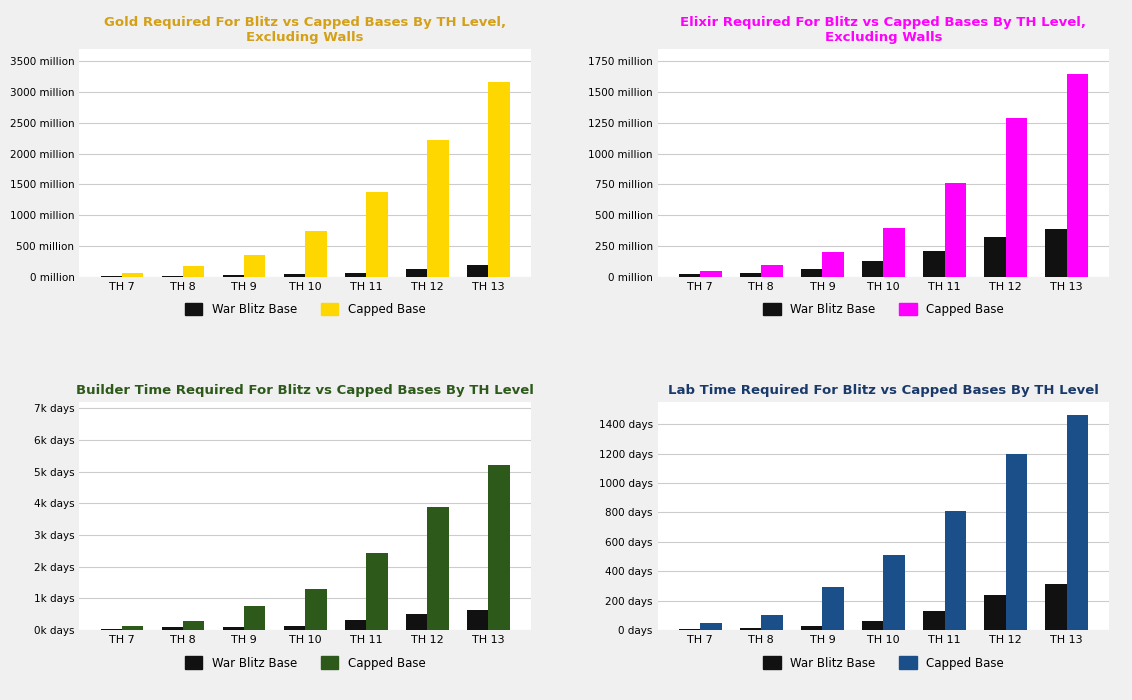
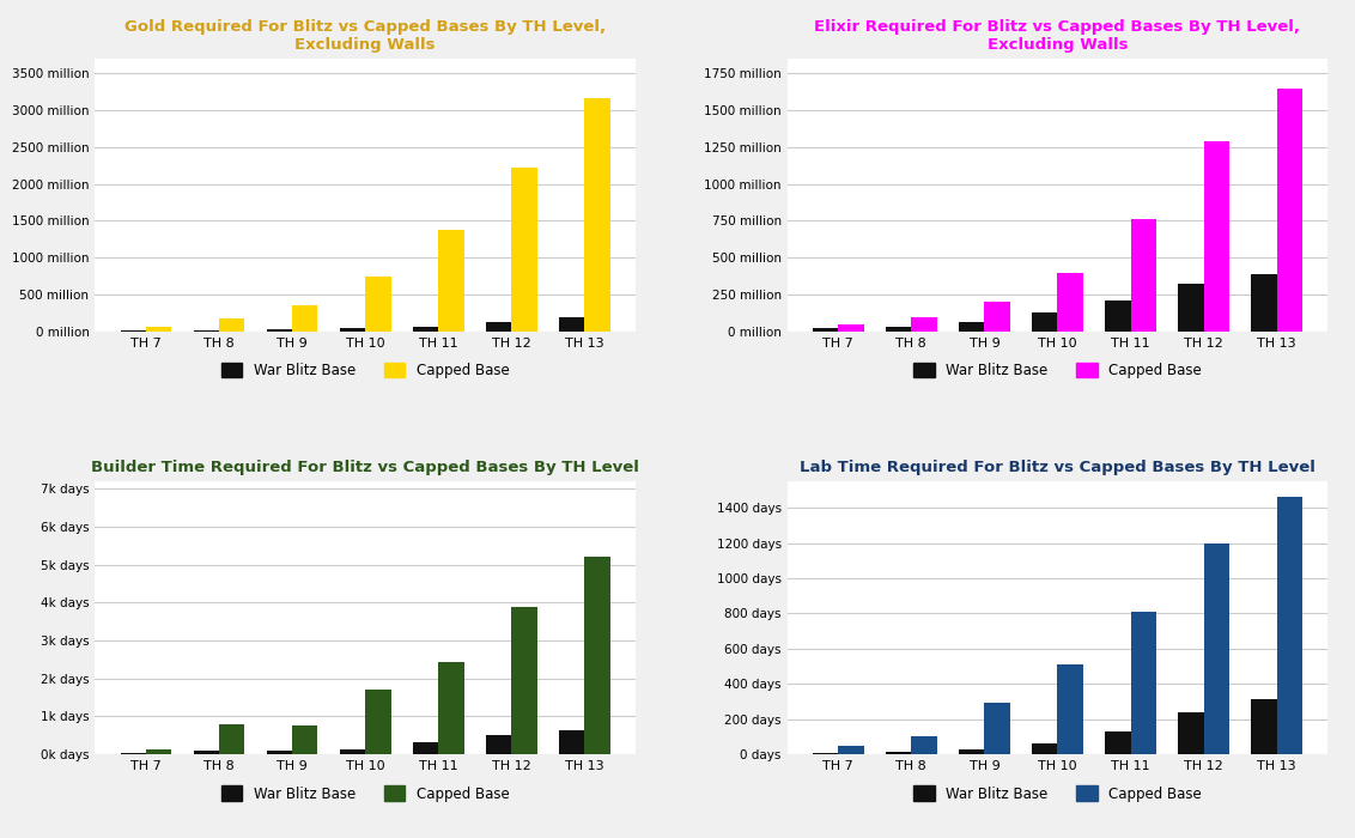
Builder Time Required For Blitz vs Capped Bases By TH Level/Capped Base/TH 8: 0.28k days -> 0.80k days
Builder Time Required For Blitz vs Capped Bases By TH Level/Capped Base/TH 10: 1.31k days -> 1.70k days
